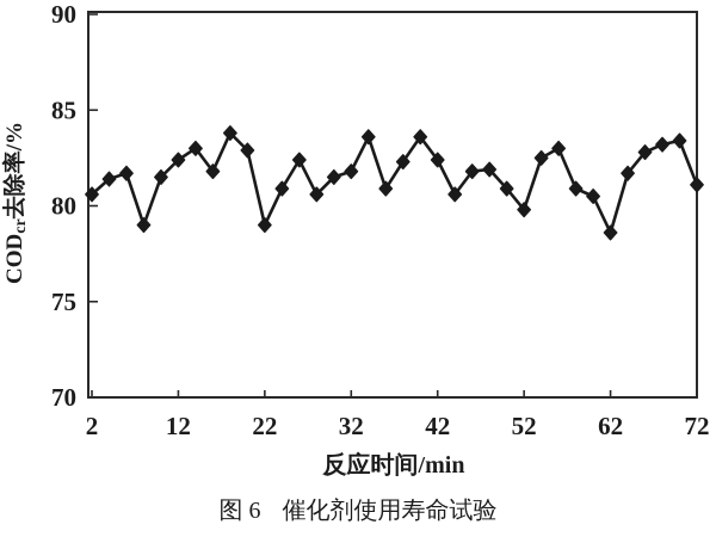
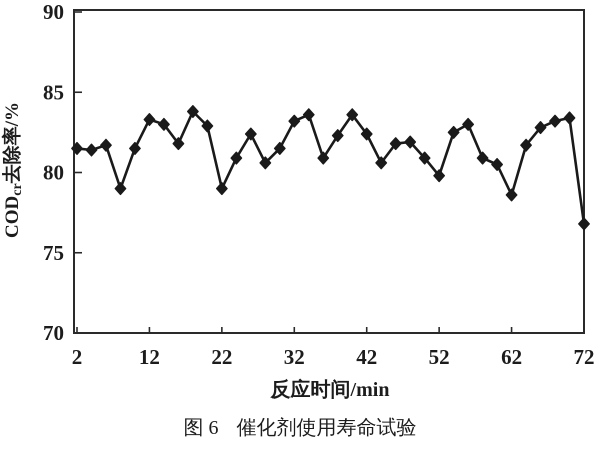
2: 80.6 -> 81.5
12: 82.4 -> 83.3
32: 81.8 -> 83.2
72: 81.1 -> 76.8
